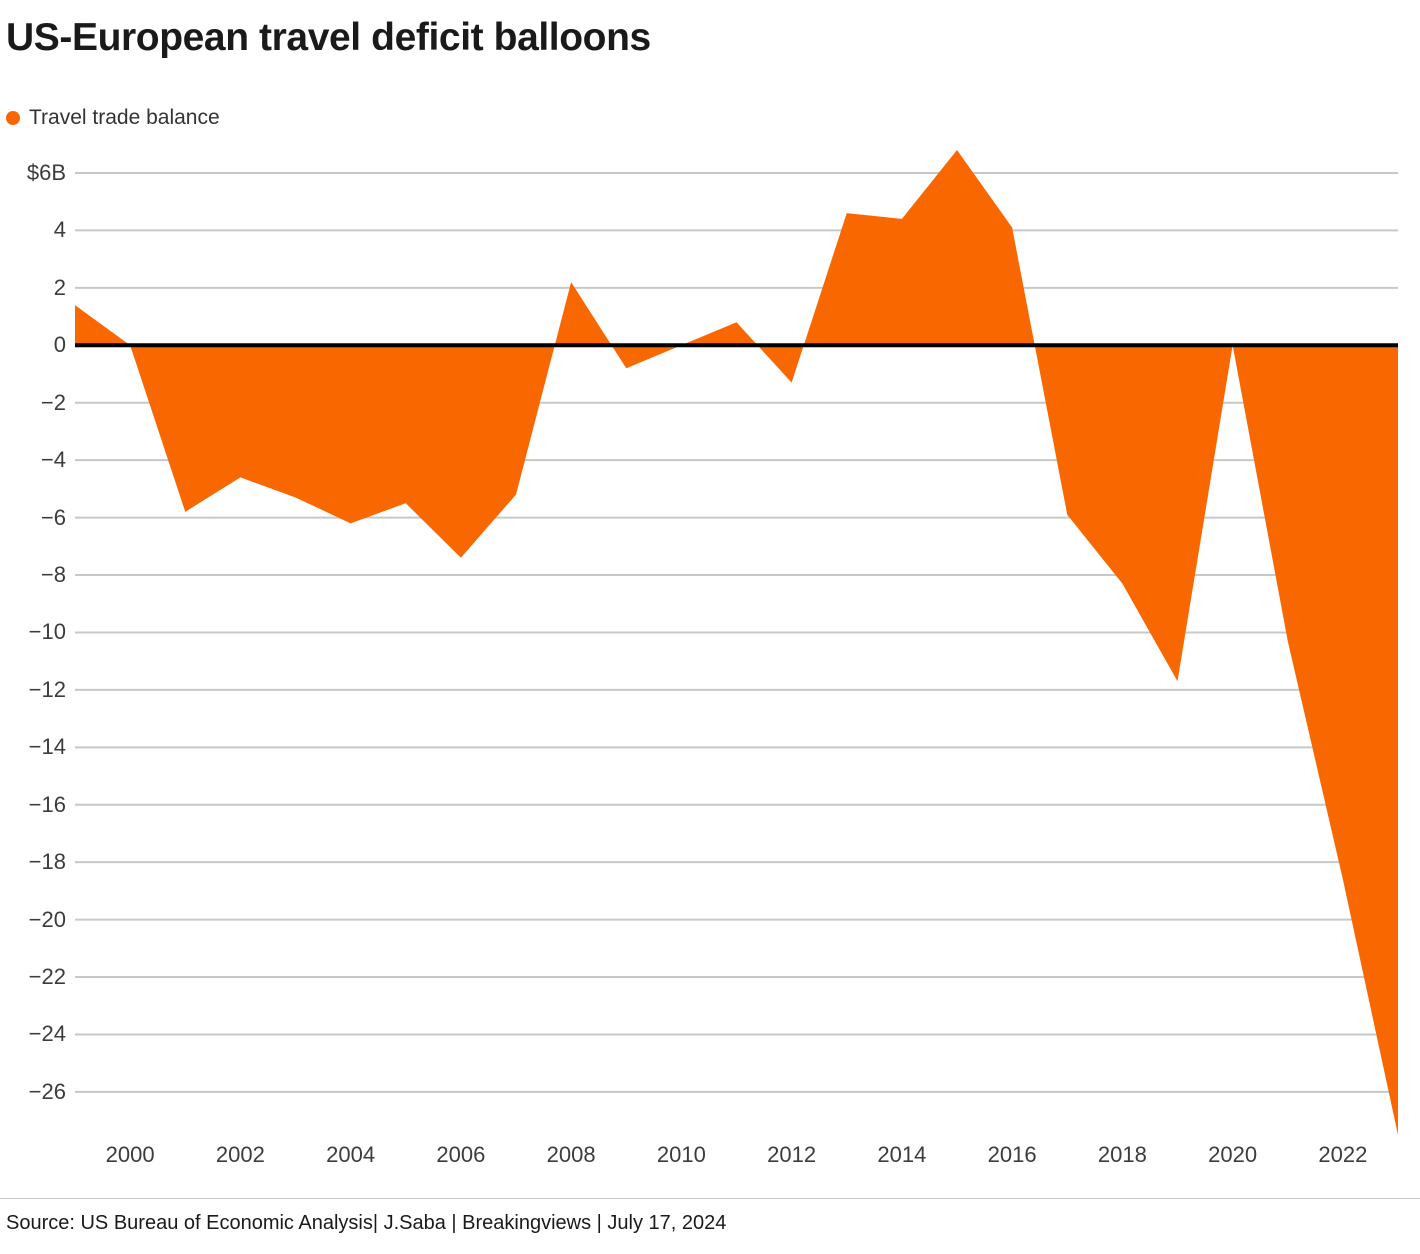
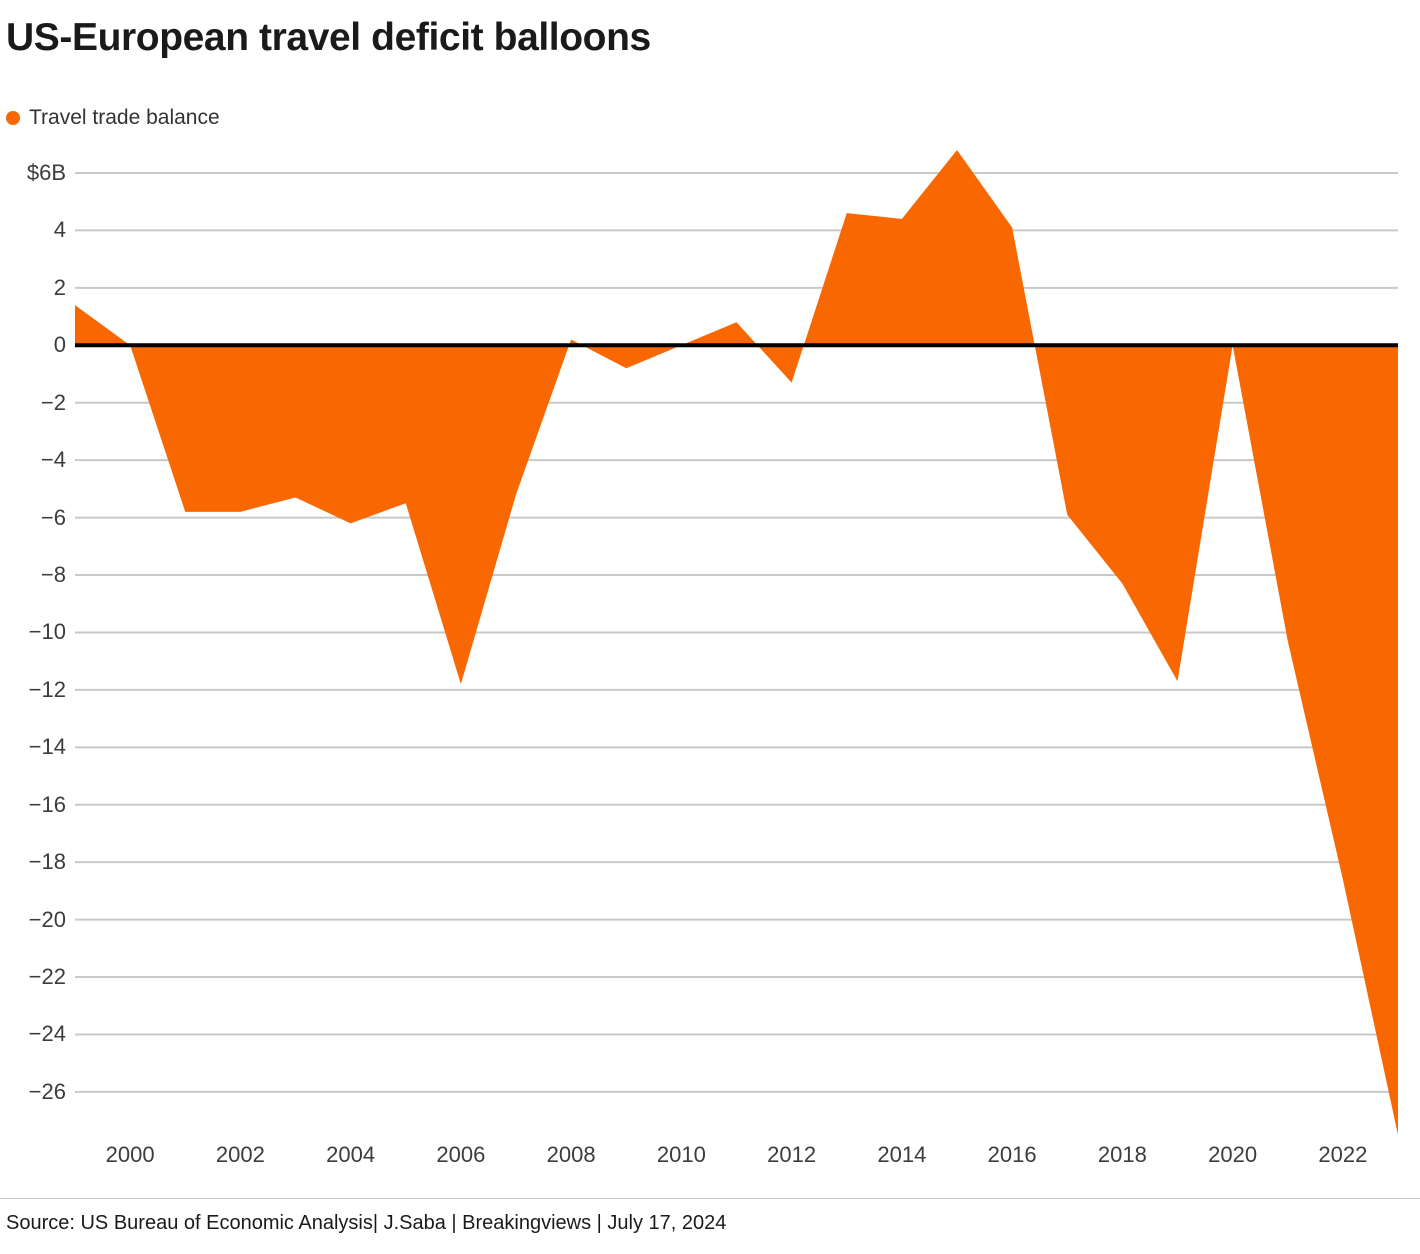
2002: -$4.6B -> -$5.8B
2006: -$7.4B -> -$11.8B
2008: $2.2B -> $0.2B
